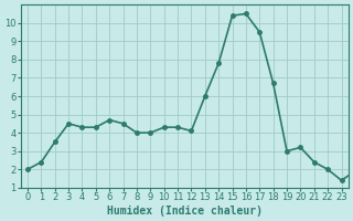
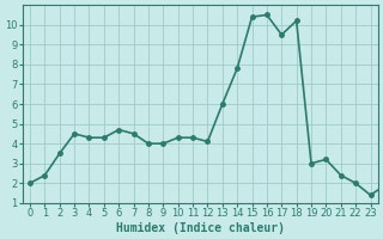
18: 6.7 -> 10.2
